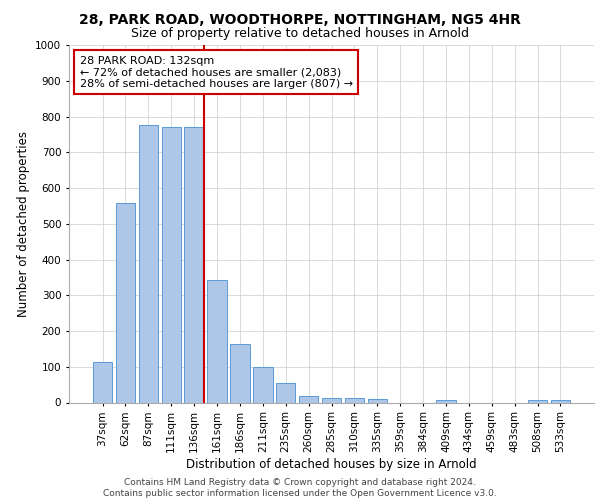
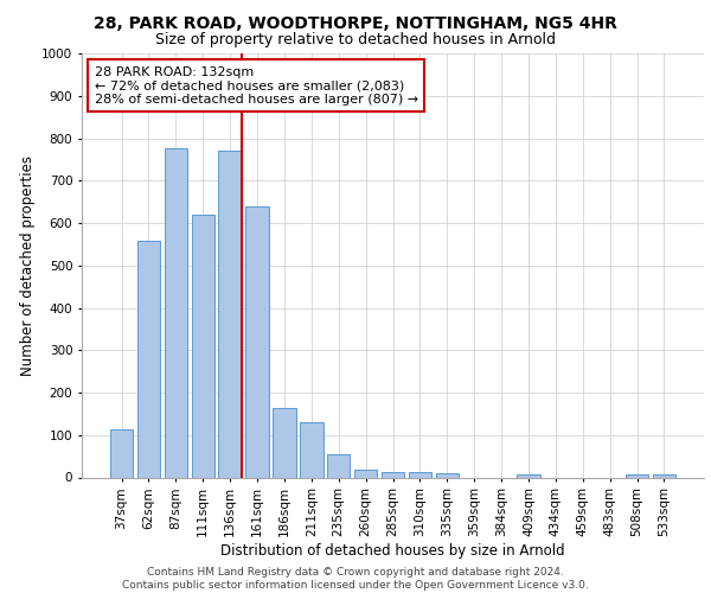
111sqm: 770 -> 620
161sqm: 342 -> 640
211sqm: 98 -> 130
